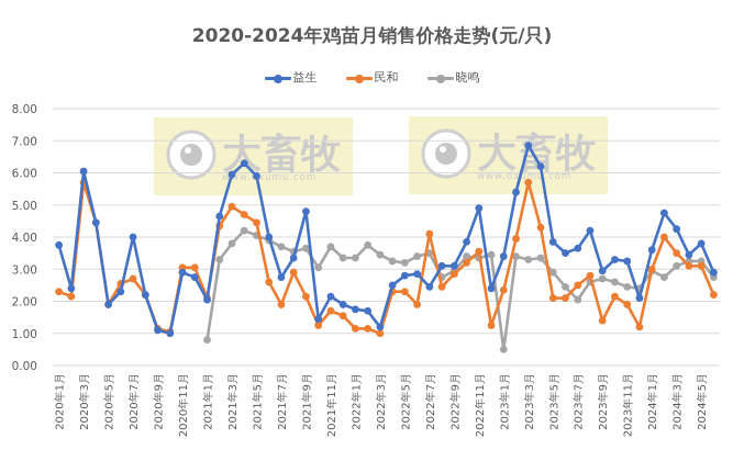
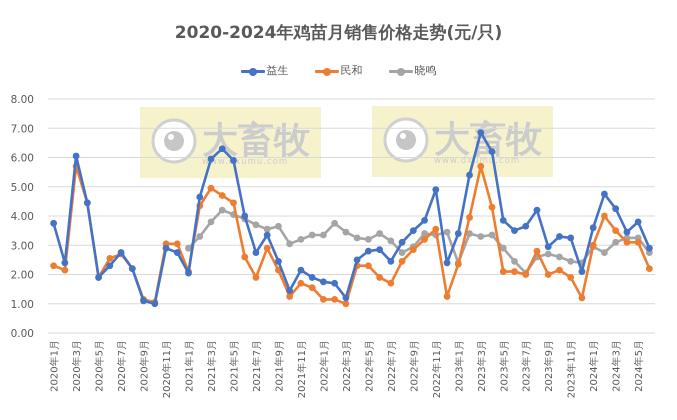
益生/2020年7月: 4.0 -> 2.8
晓鸣/2021年1月: 0.8 -> 2.9
益生/2021年9月: 4.8 -> 2.5
晓鸣/2021年11月: 3.7 -> 3.2
民和/2022年7月: 4.1 -> 1.7
晓鸣/2022年7月: 3.5 -> 3.1
益生/2022年9月: 3.1 -> 3.5
晓鸣/2023年1月: 0.5 -> 2.4
民和/2023年7月: 2.5 -> 2.0
民和/2023年9月: 1.4 -> 2.0
